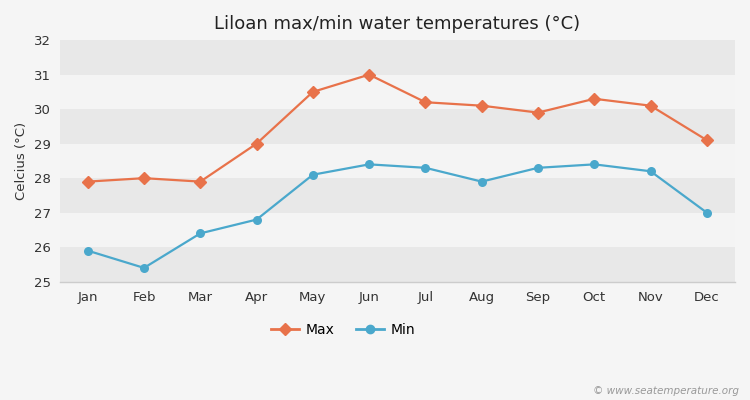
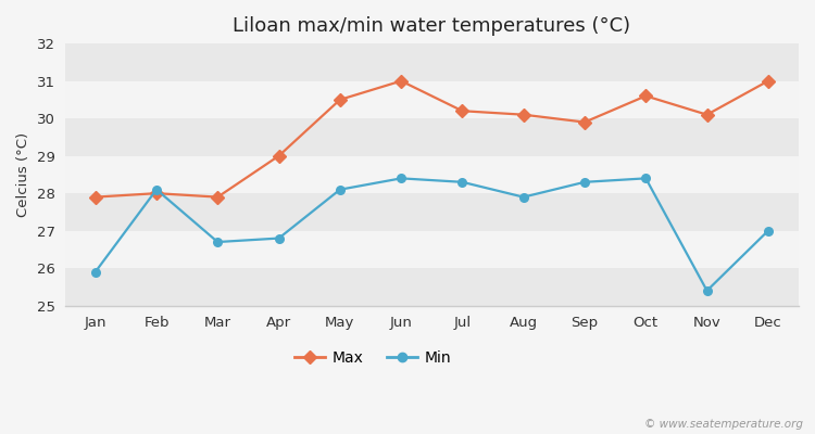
Min/Feb: 25.4 -> 28.1
Min/Mar: 26.4 -> 26.7
Max/Oct: 30.3 -> 30.6
Min/Nov: 28.2 -> 25.4
Max/Dec: 29.1 -> 31.0
